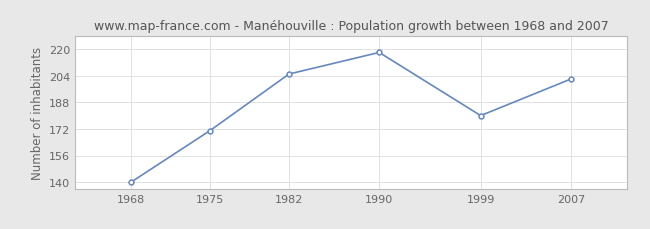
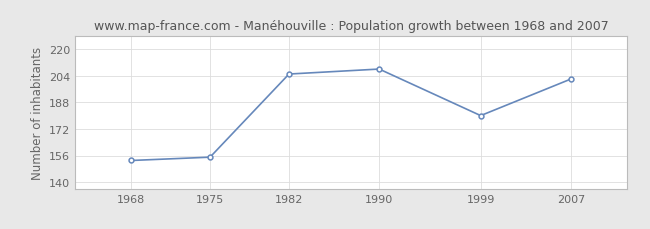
1968: 140 -> 153
1975: 171 -> 155
1990: 218 -> 208
